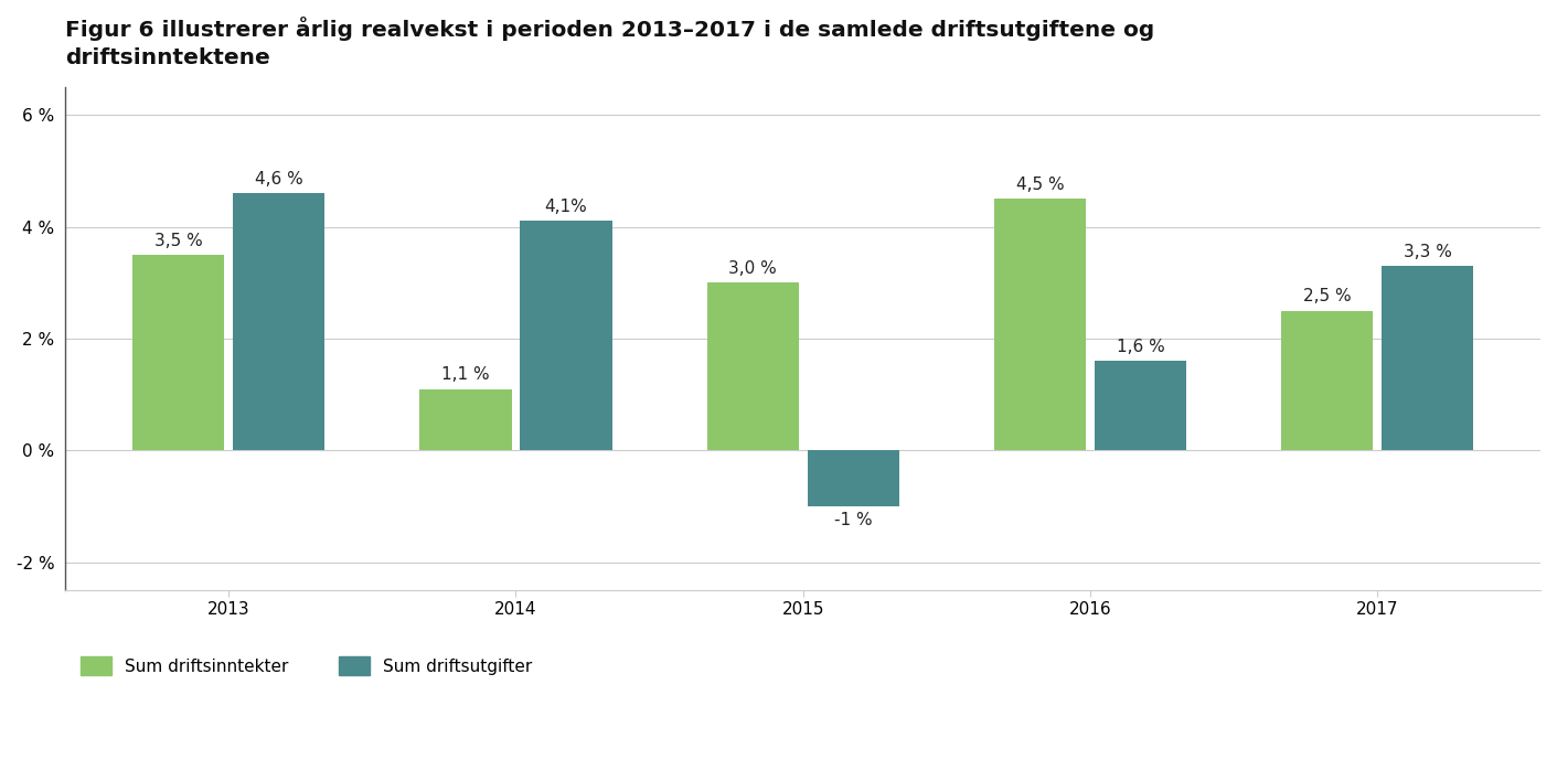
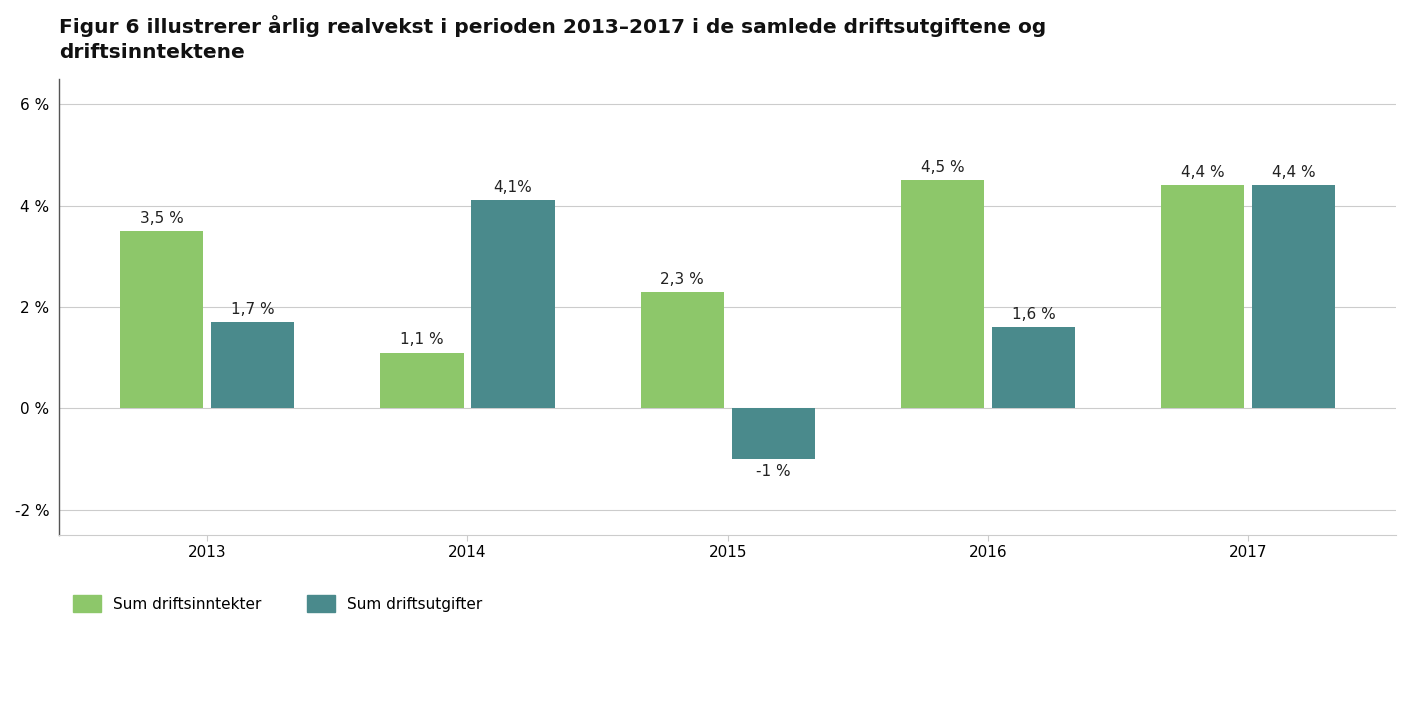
Sum driftsutgifter/2013: 4,6 -> 1,7
Sum driftsinntekter/2015: 3,0 -> 2,3
Sum driftsinntekter/2017: 2,5 -> 4,4
Sum driftsutgifter/2017: 3,3 -> 4,4
